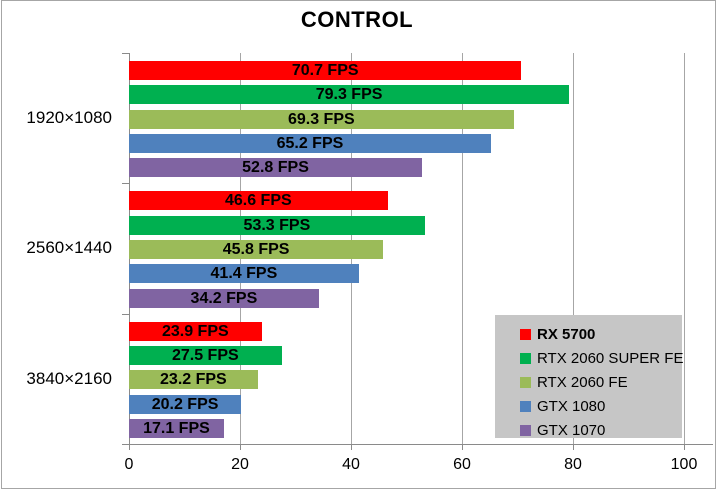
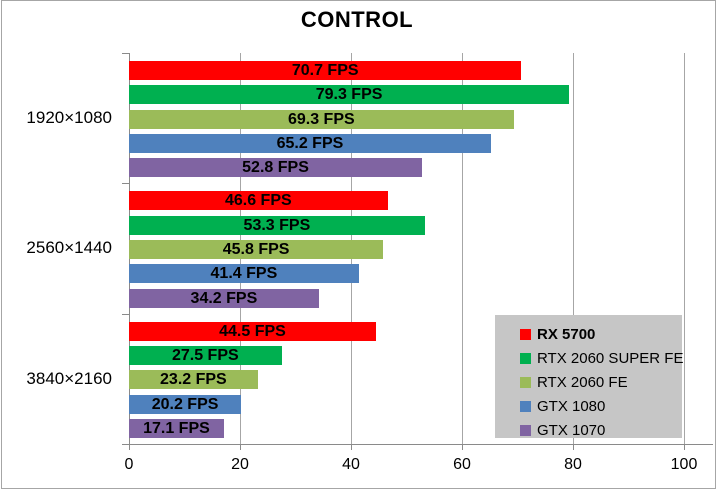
RX 5700/3840×2160: 23.9 -> 44.5
